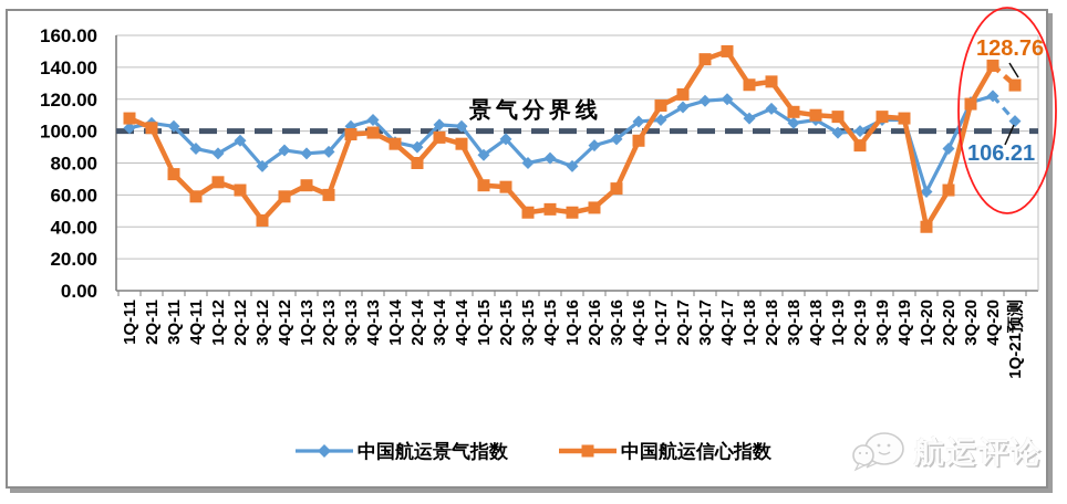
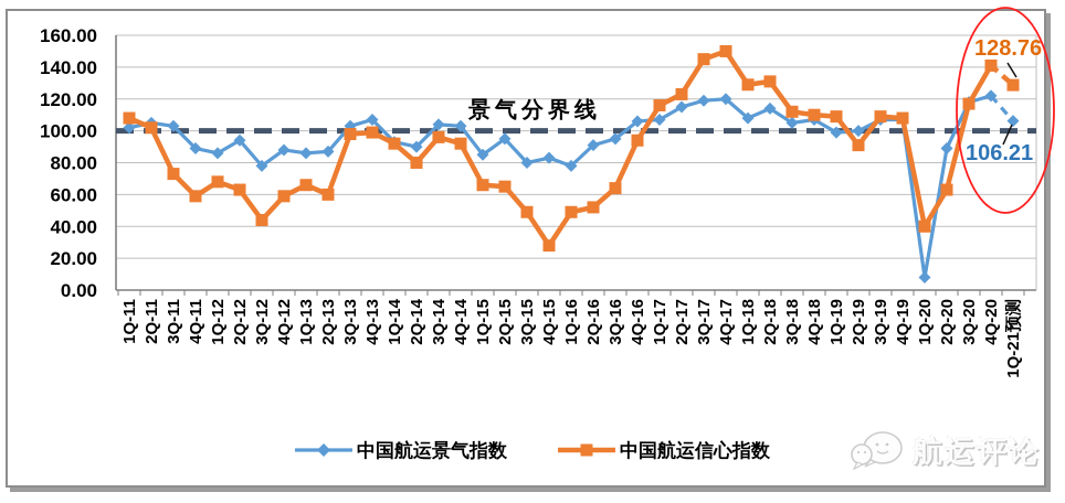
中国航运信心指数/4Q-15: 51 -> 28
中国航运景气指数/1Q-20: 62 -> 8
